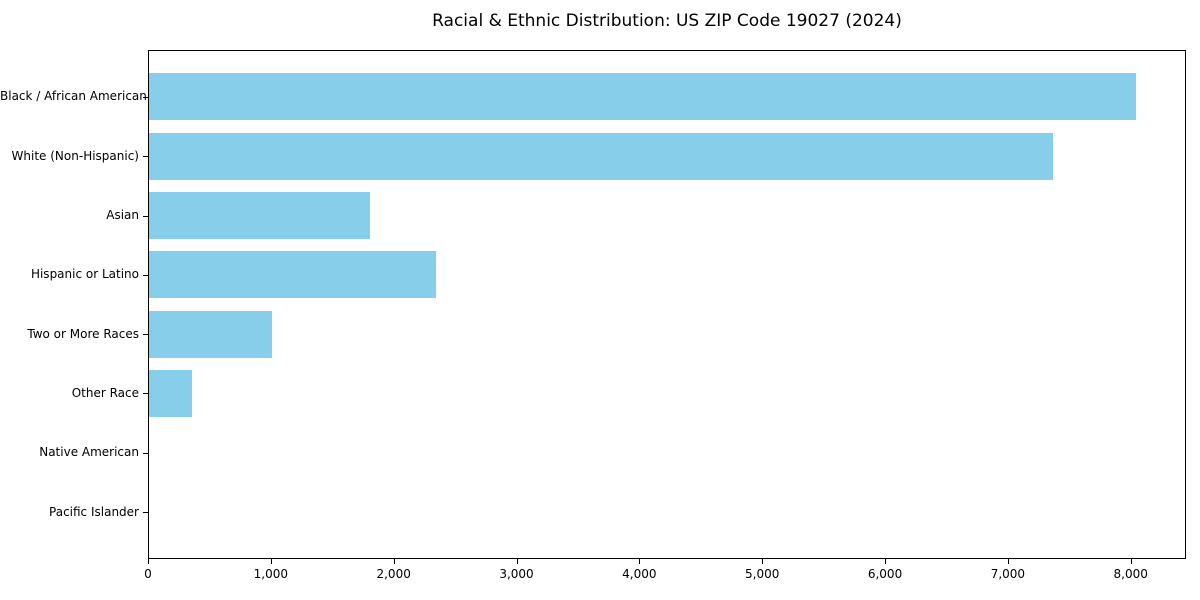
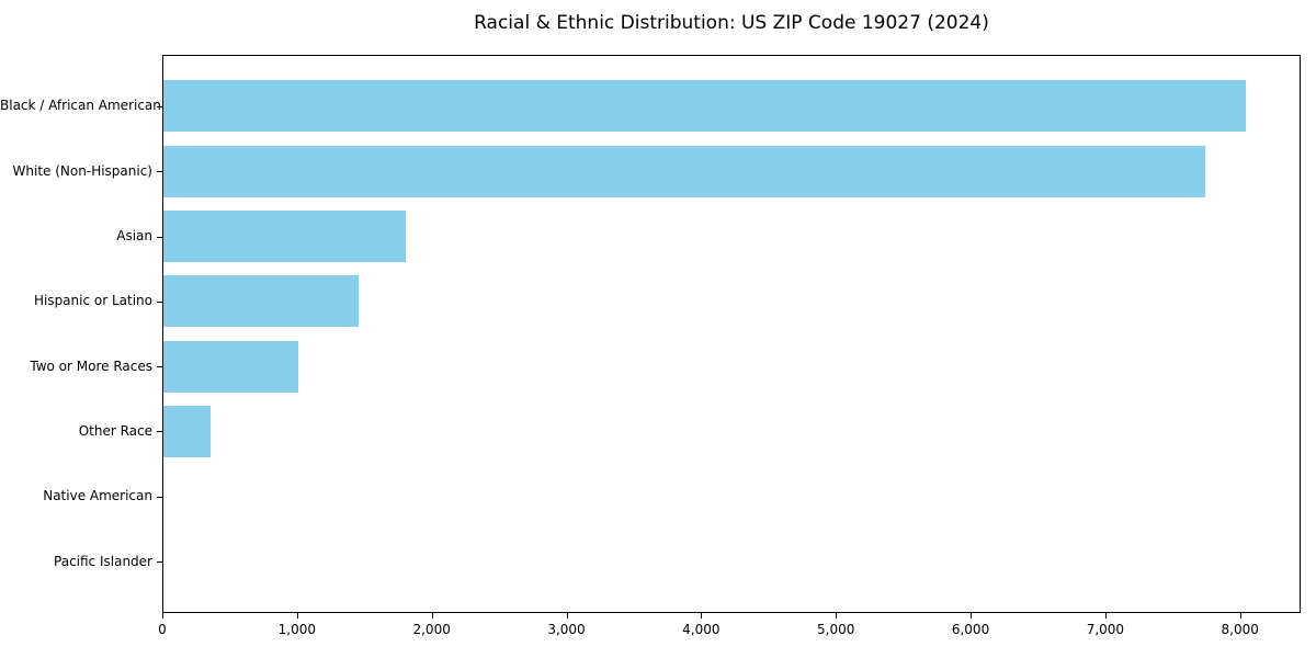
White (Non-Hispanic): 7370 -> 7750
Hispanic or Latino: 2340 -> 1450
